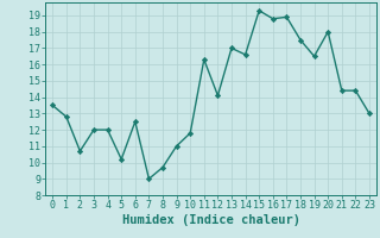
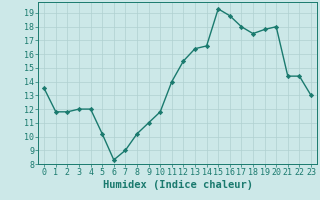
1: 12.8 -> 11.8
2: 10.7 -> 11.8
6: 12.5 -> 8.3
8: 9.7 -> 10.2
11: 16.3 -> 14.0
12: 14.1 -> 15.5
13: 17.0 -> 16.4
17: 18.9 -> 18.0
19: 16.5 -> 17.8
